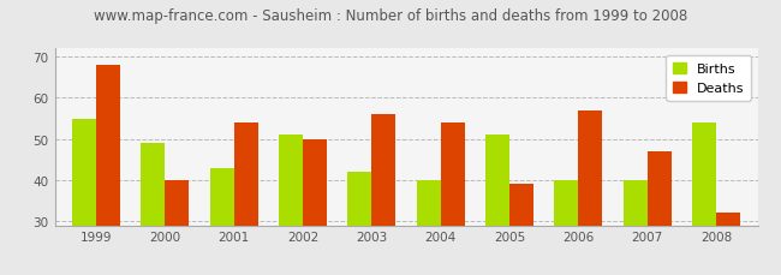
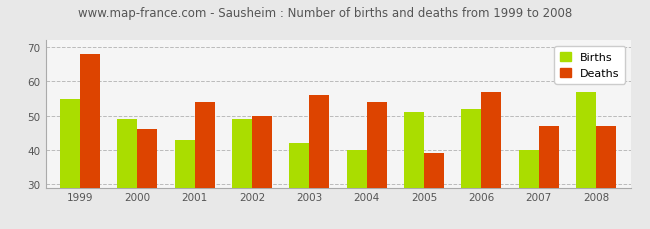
Deaths/2000: 40 -> 46
Births/2002: 51 -> 49
Births/2006: 40 -> 52
Births/2008: 54 -> 57
Deaths/2008: 32 -> 47
